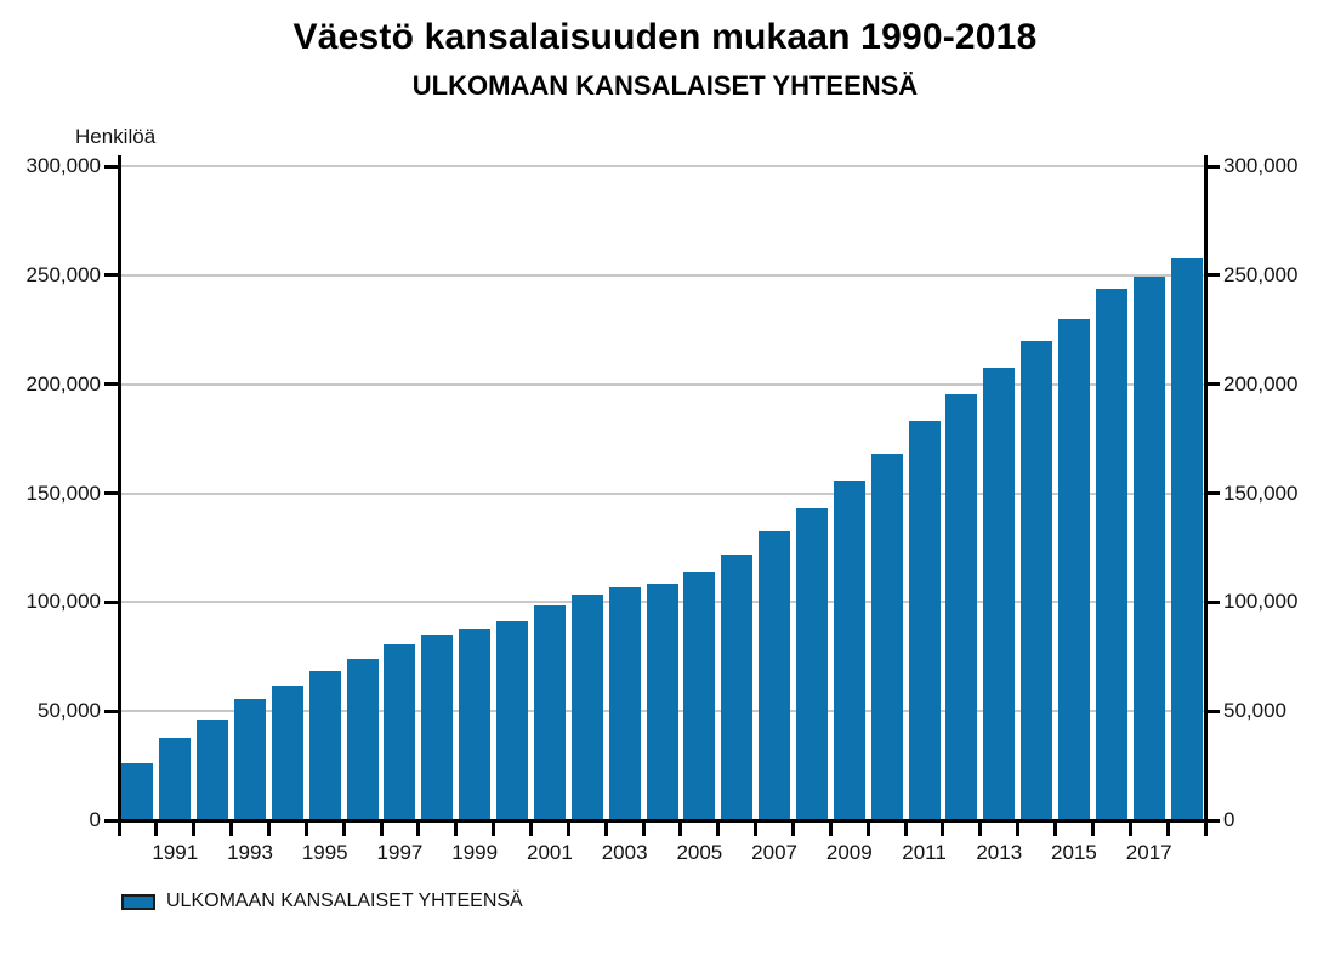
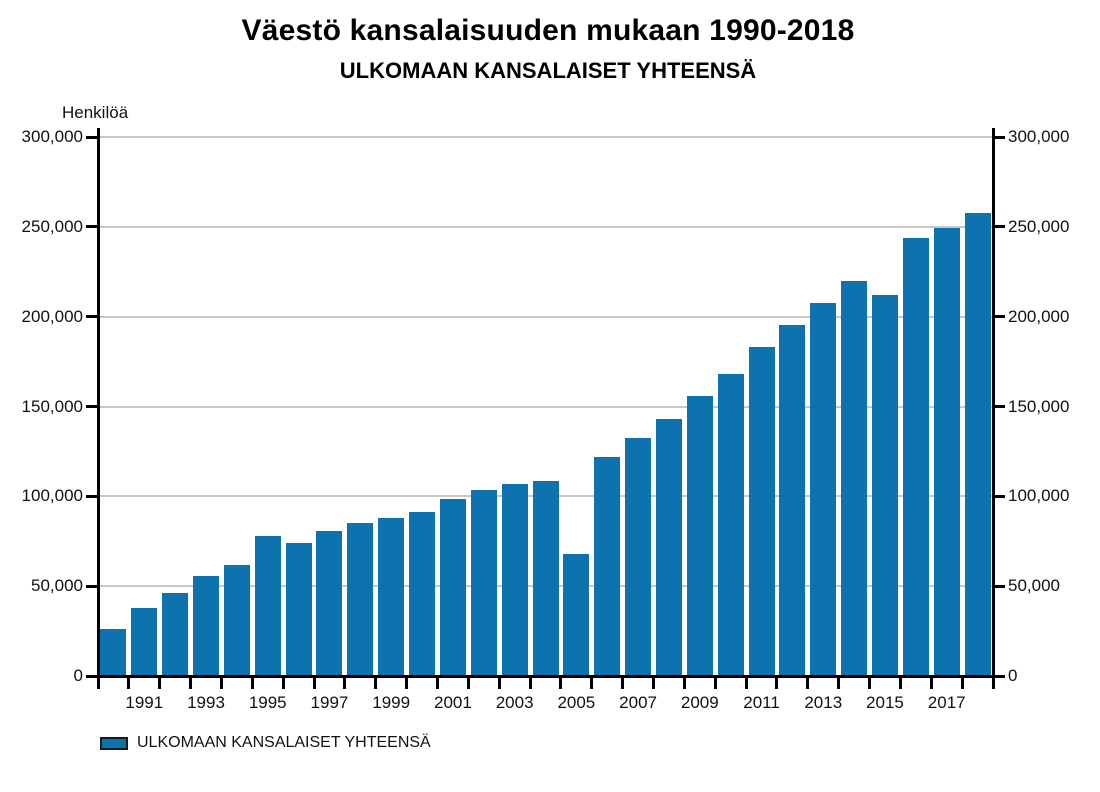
1995: 69000 -> 78000
2005: 114000 -> 68000
2015: 230000 -> 212000
